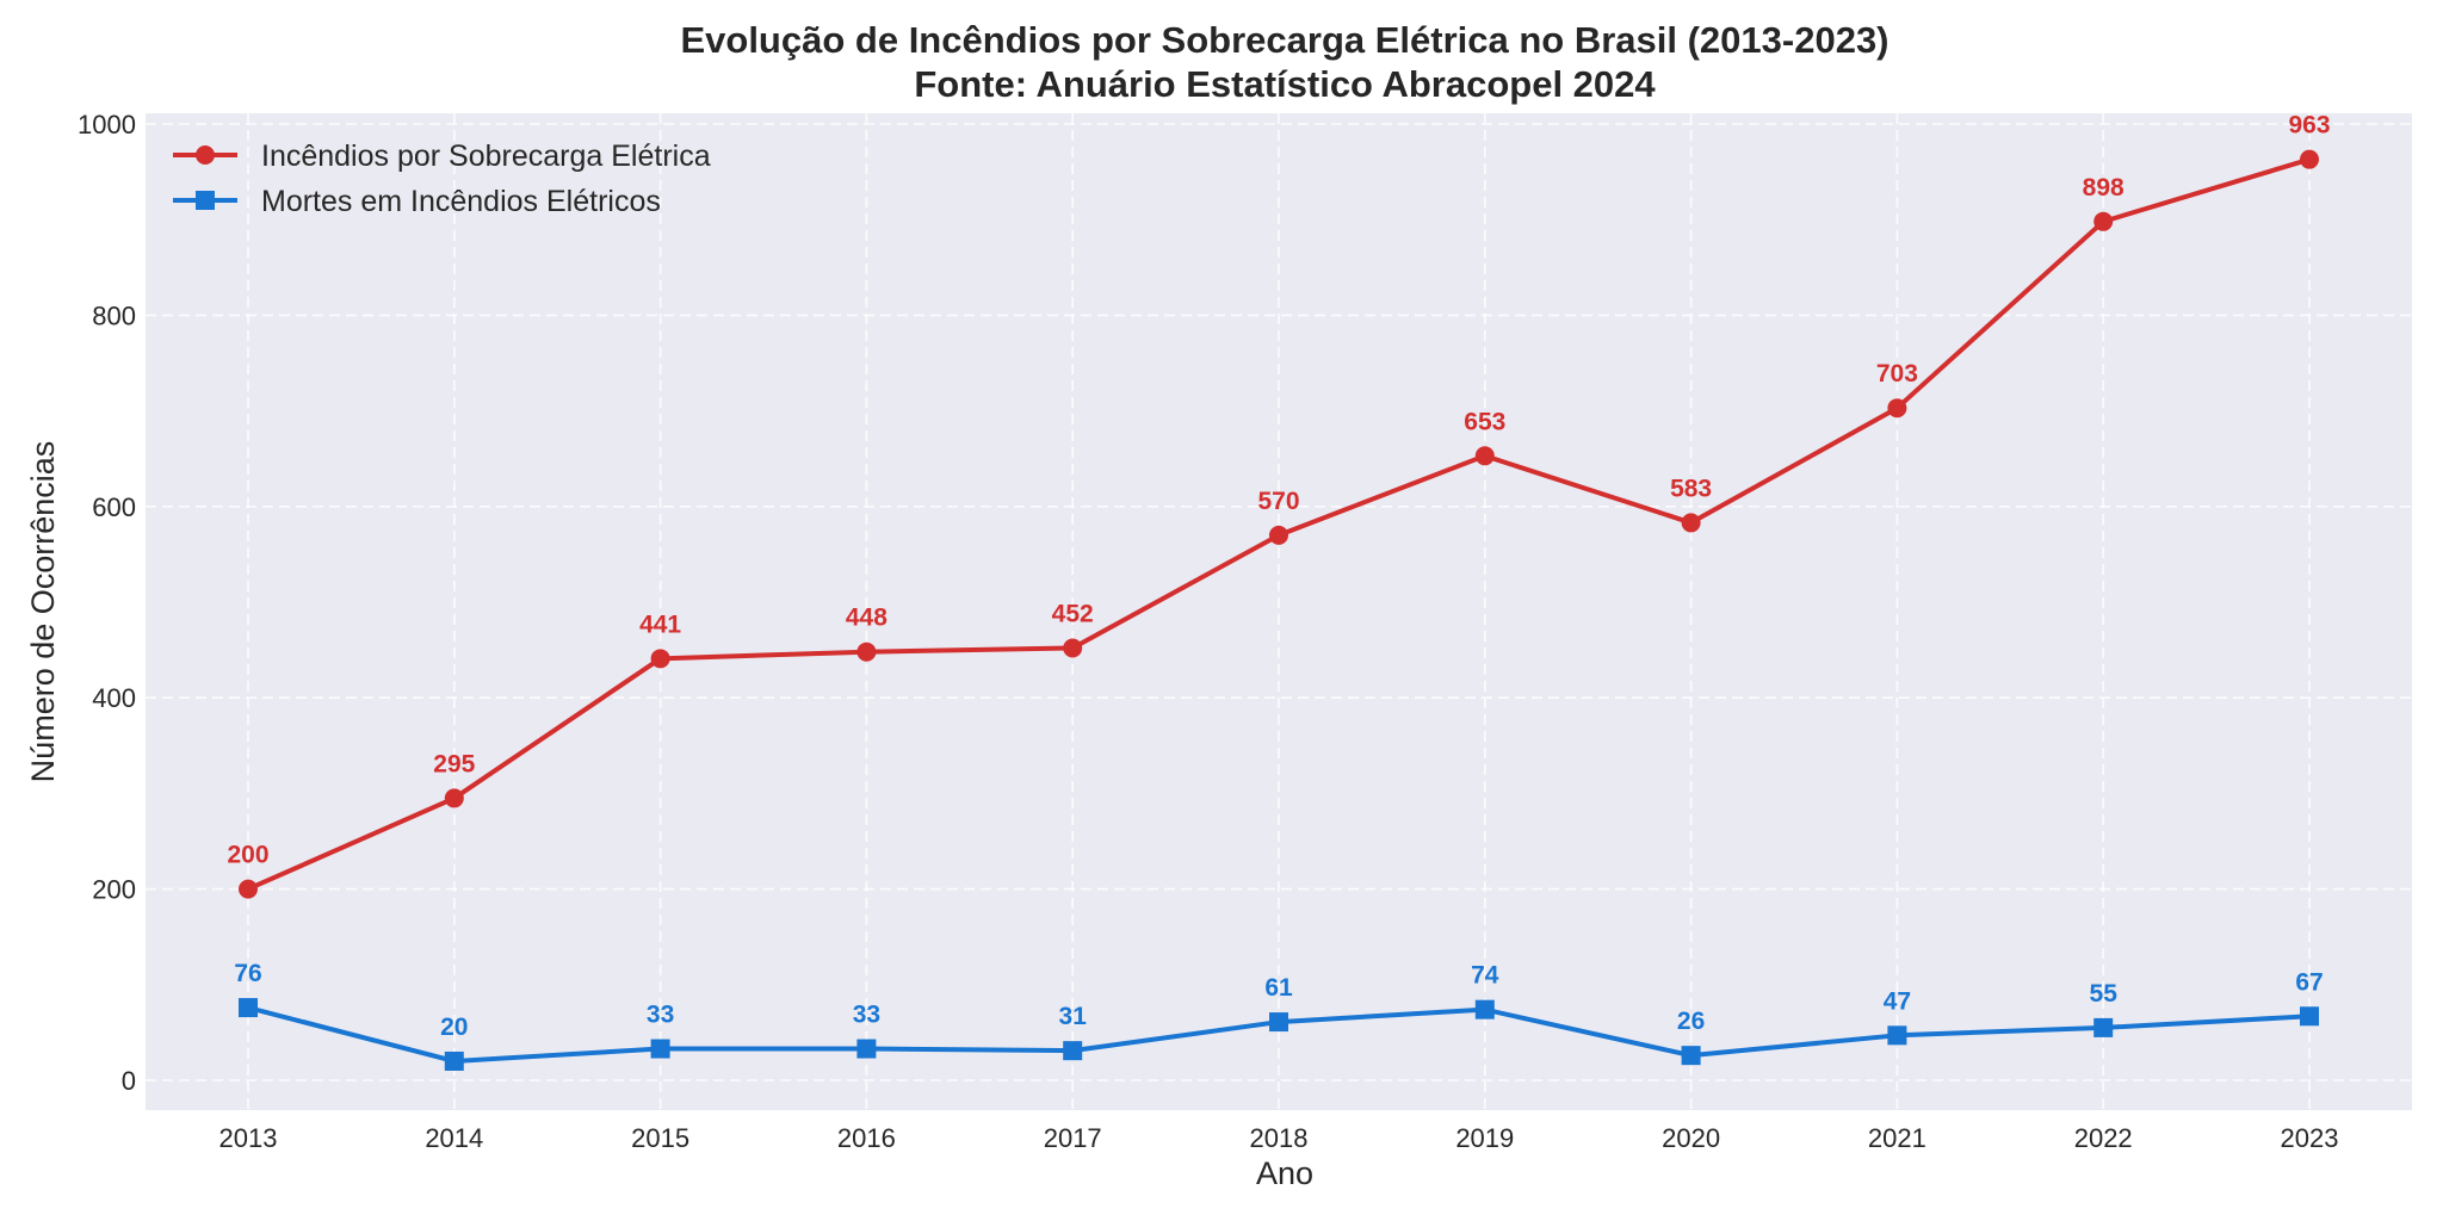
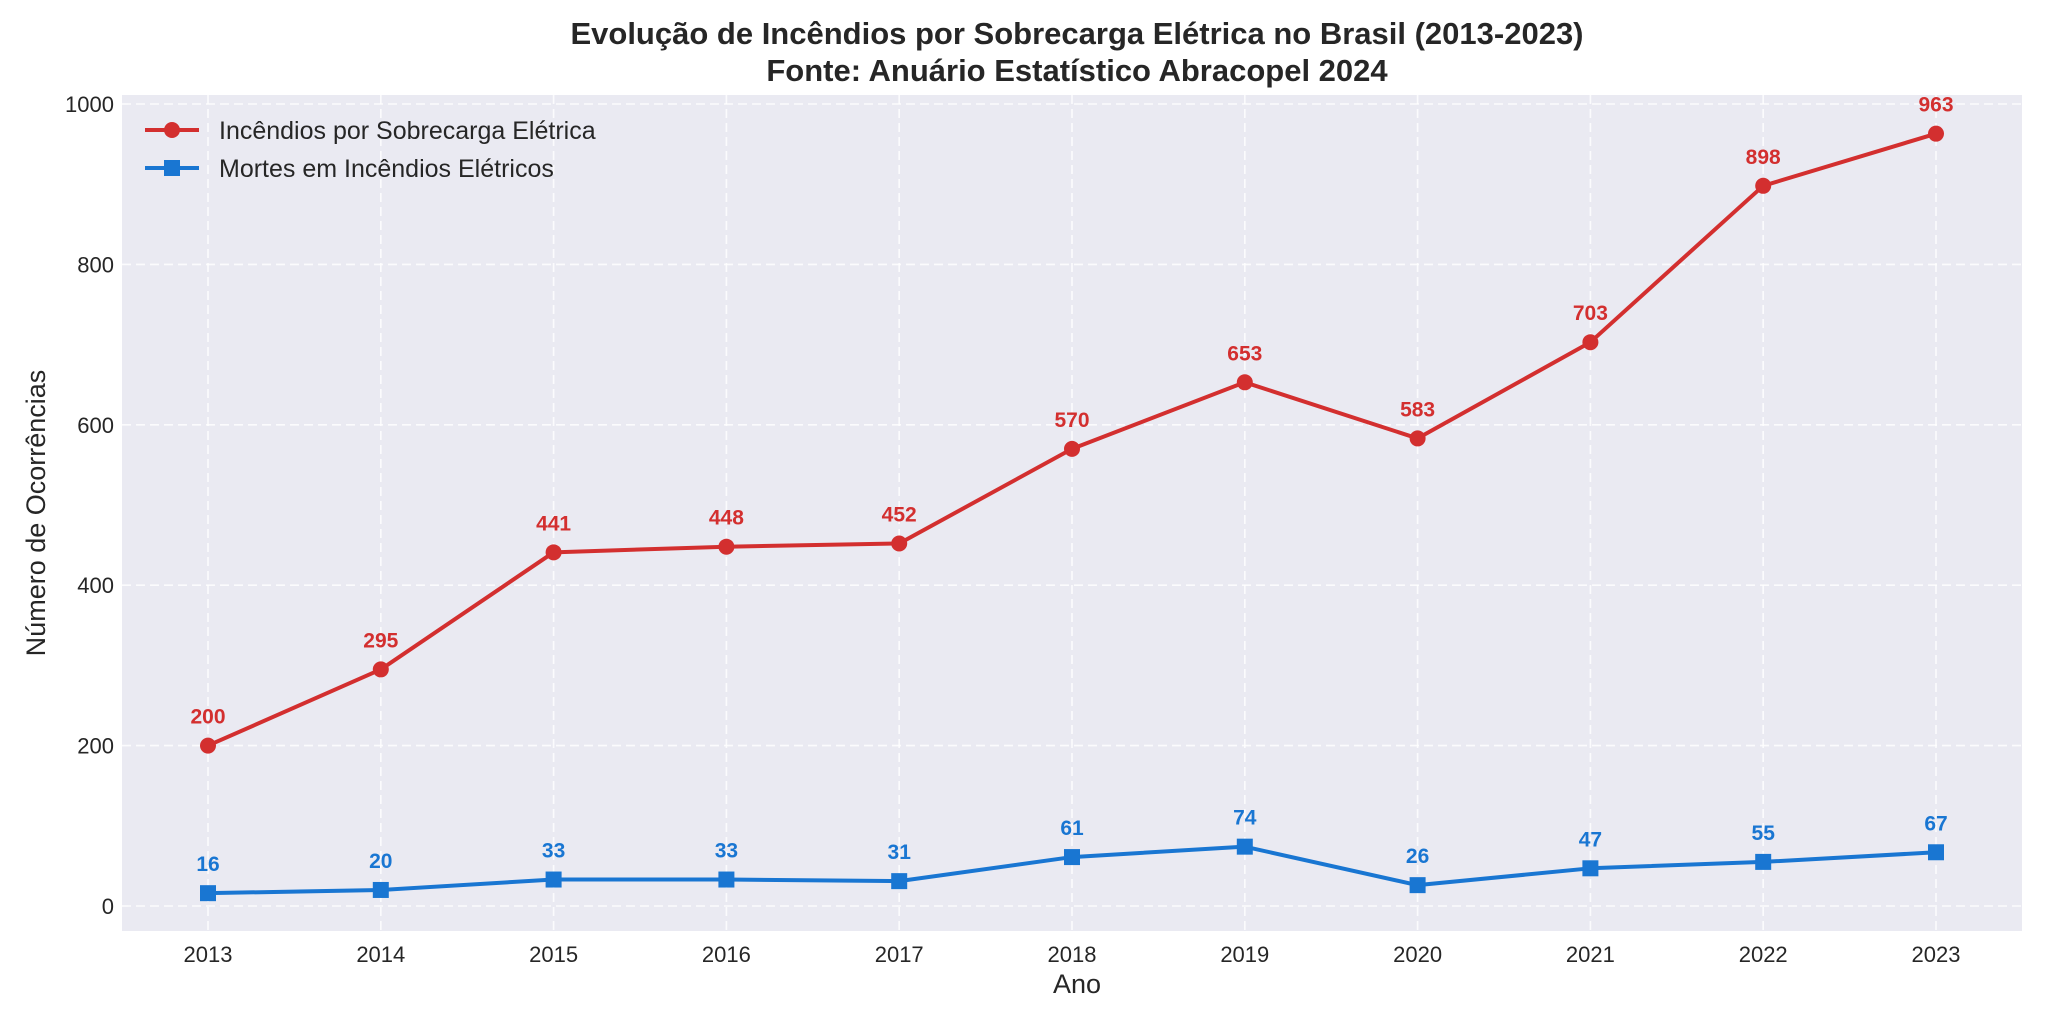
Mortes em Incêndios Elétricos/2013: 76 -> 16
